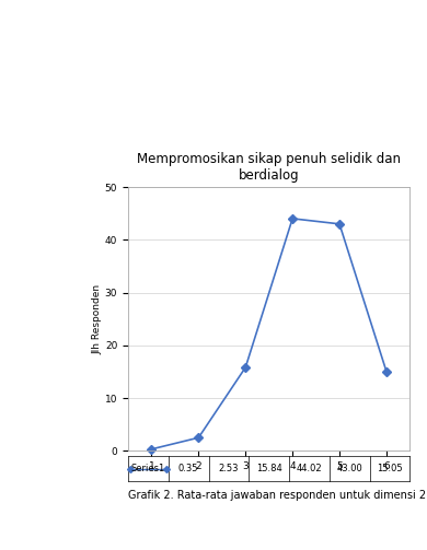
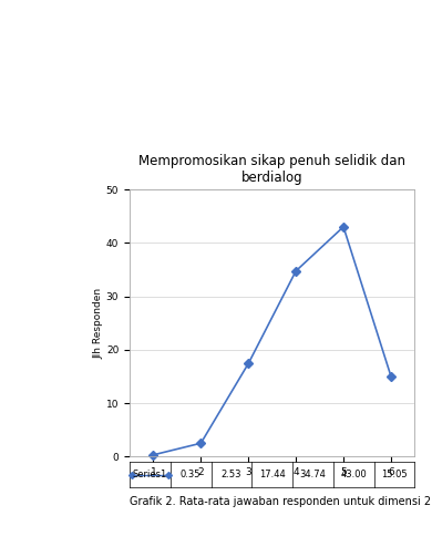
3: 15.84 -> 17.44
4: 44.02 -> 34.74
